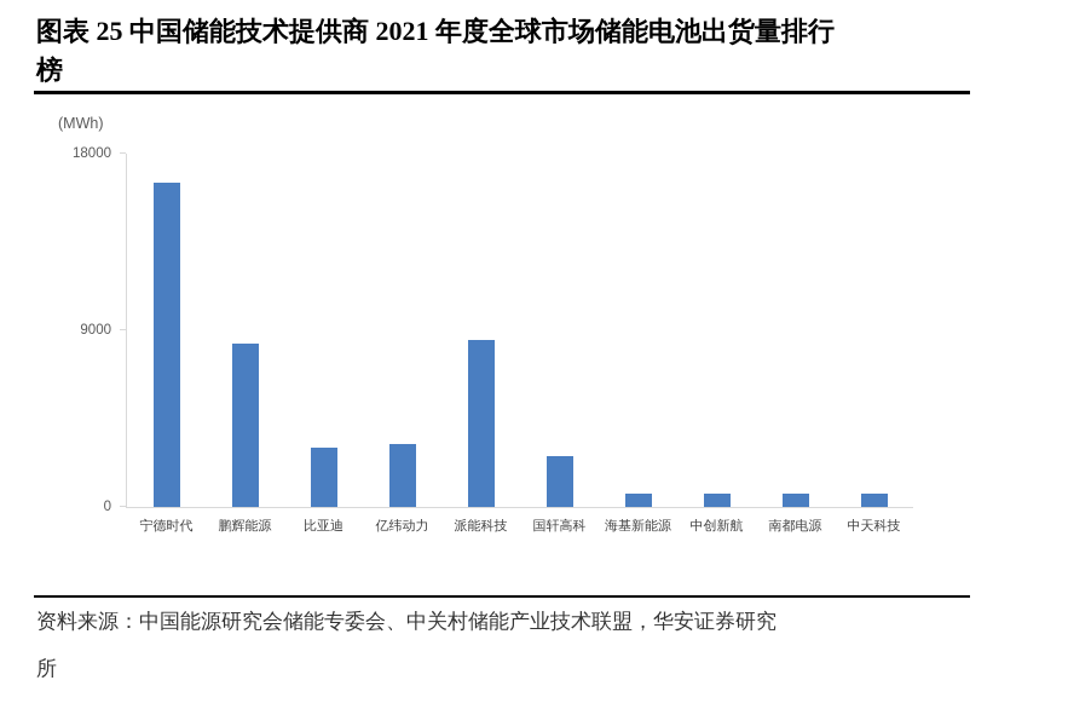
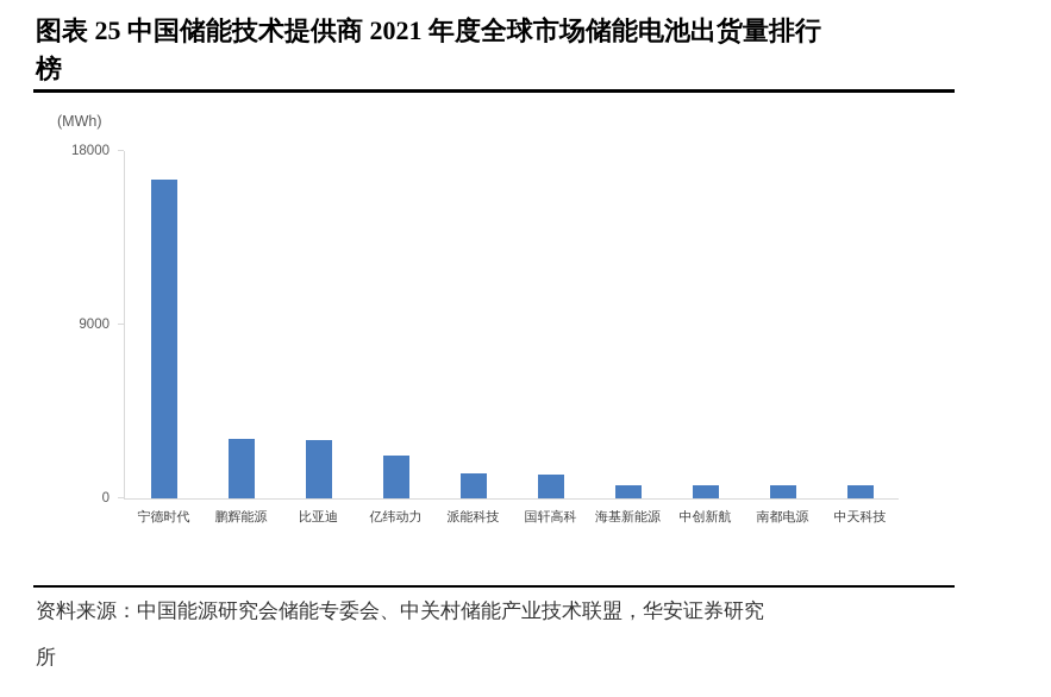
鹏辉能源: 8300 -> 3100
亿纬动力: 3200 -> 2200
派能科技: 8500 -> 1300
国轩高科: 2600 -> 1200
